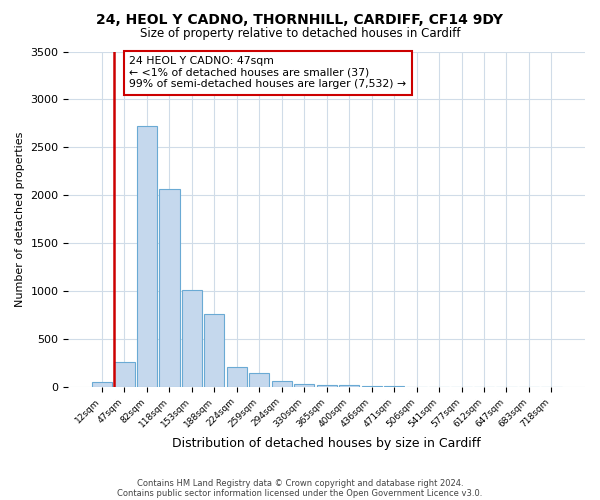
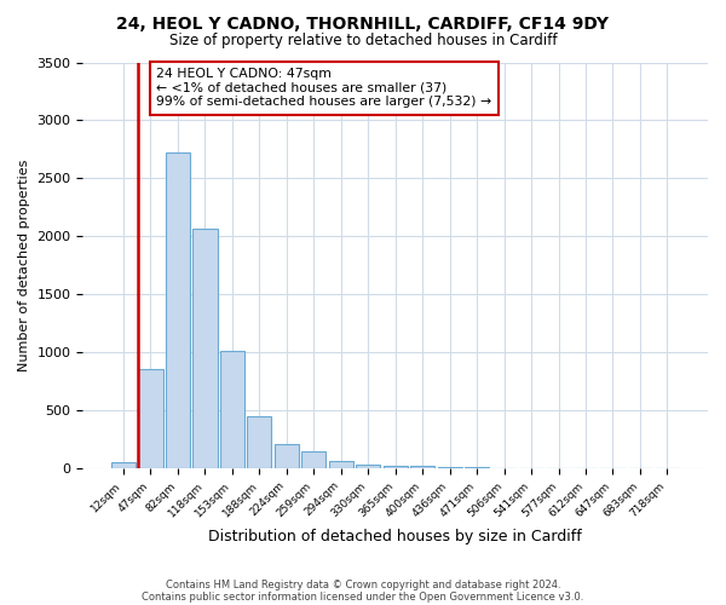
47sqm: 260 -> 850
188sqm: 760 -> 450
